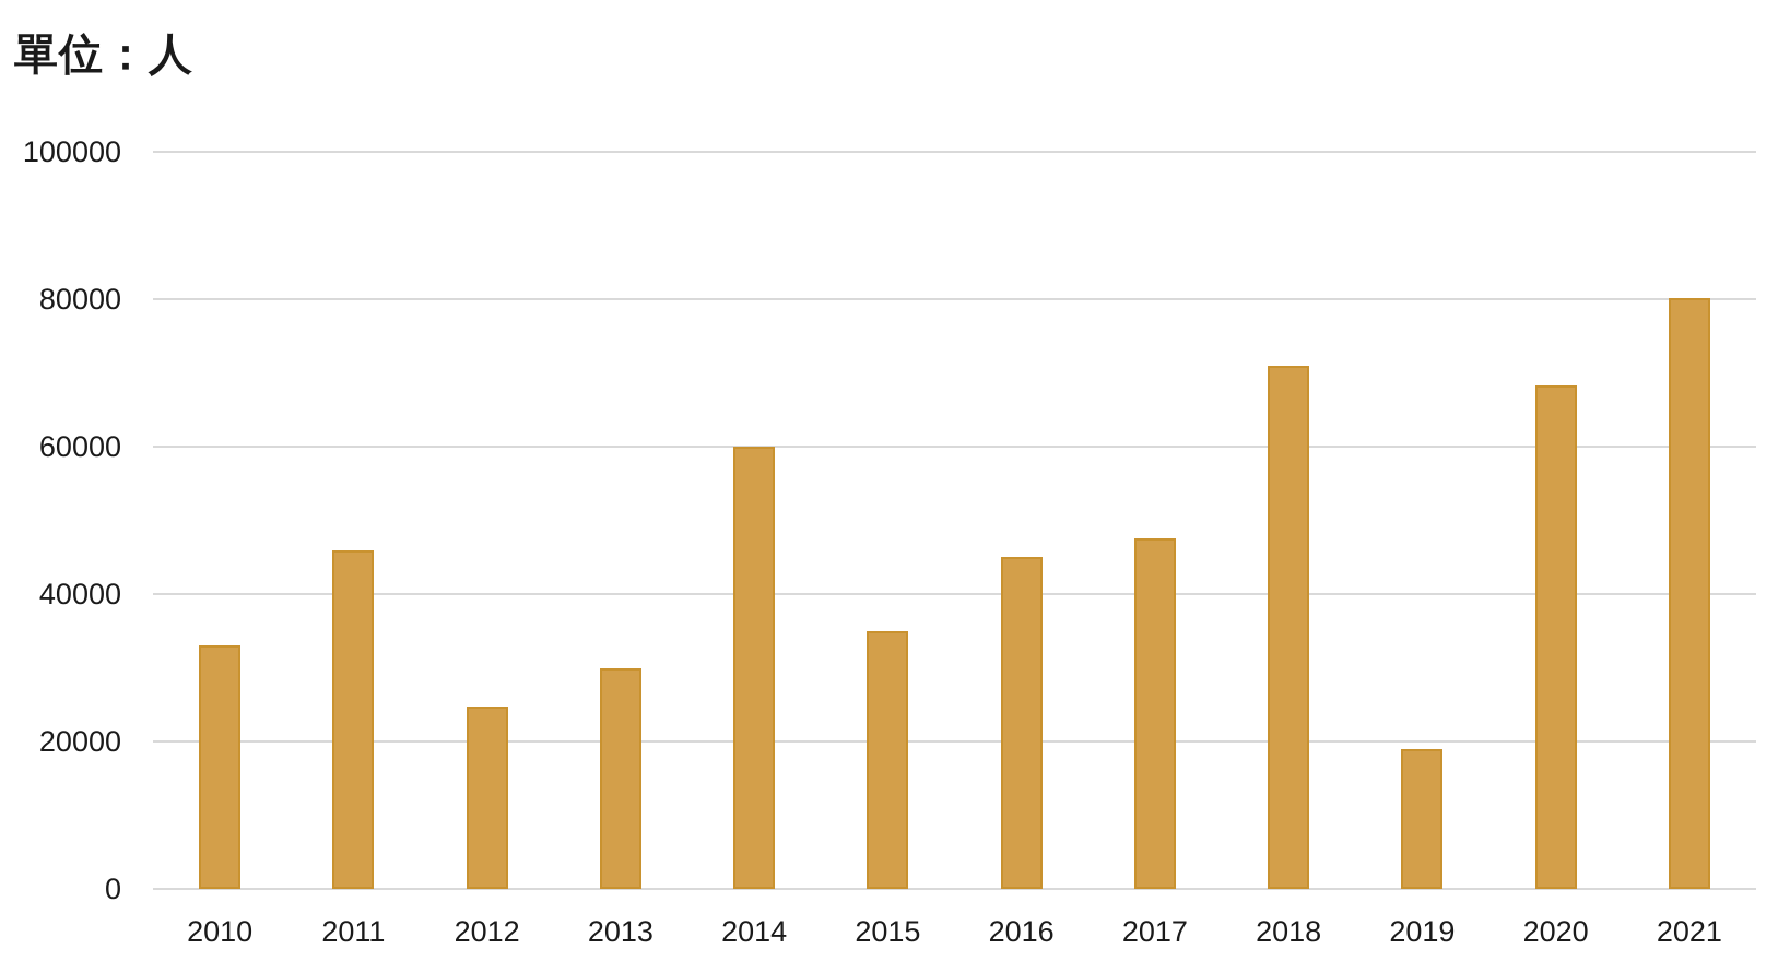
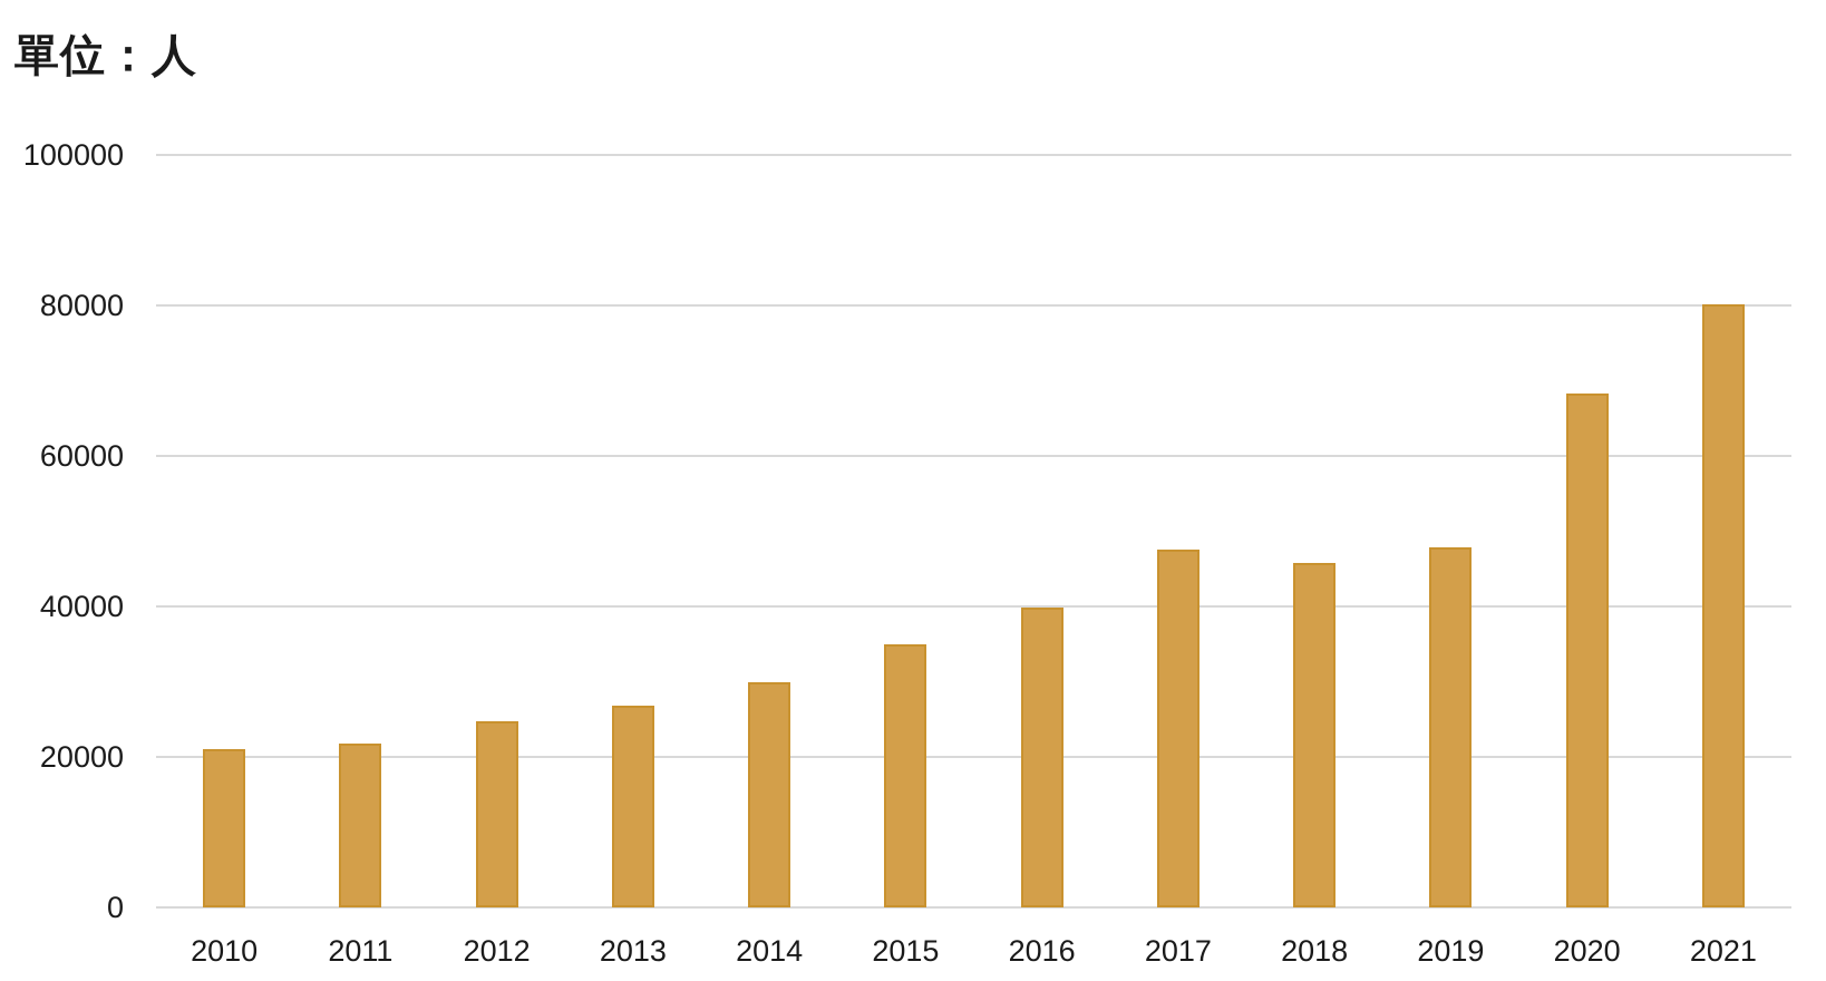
2010: 33000 -> 21000
2011: 46000 -> 22000
2013: 30000 -> 27000
2014: 60000 -> 30000
2016: 45000 -> 40000
2018: 71000 -> 46000
2019: 19000 -> 48000
